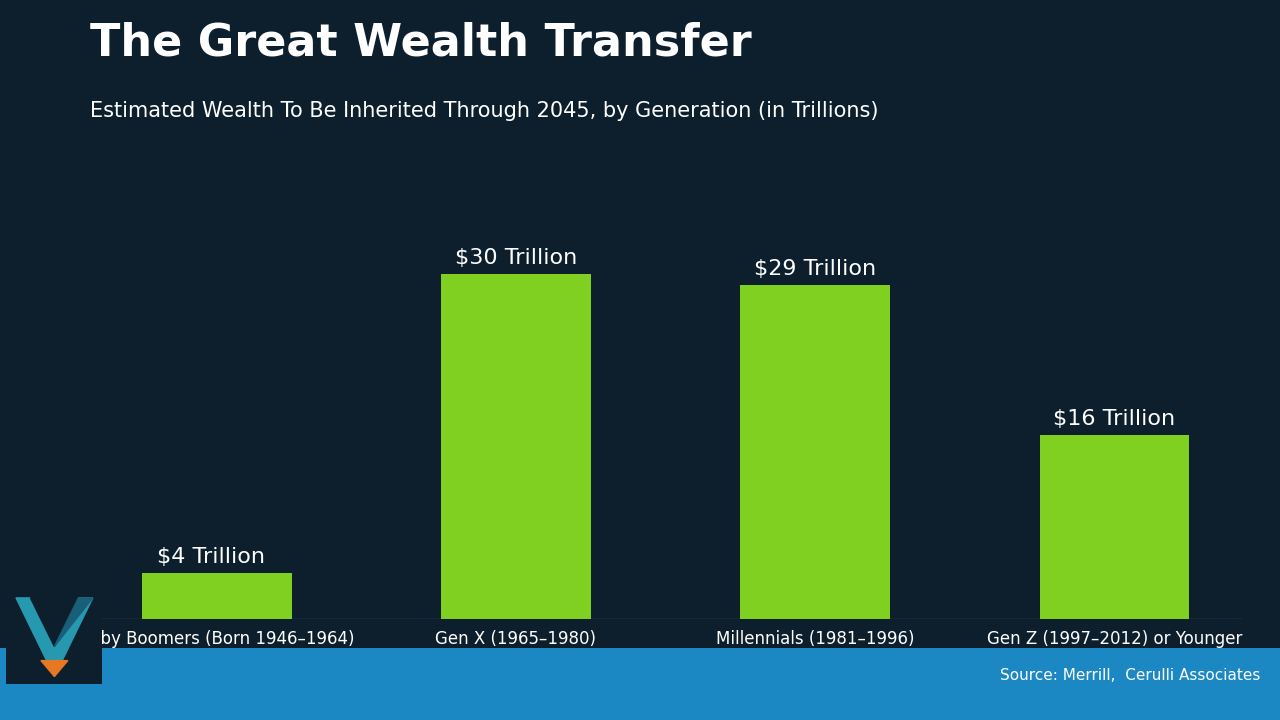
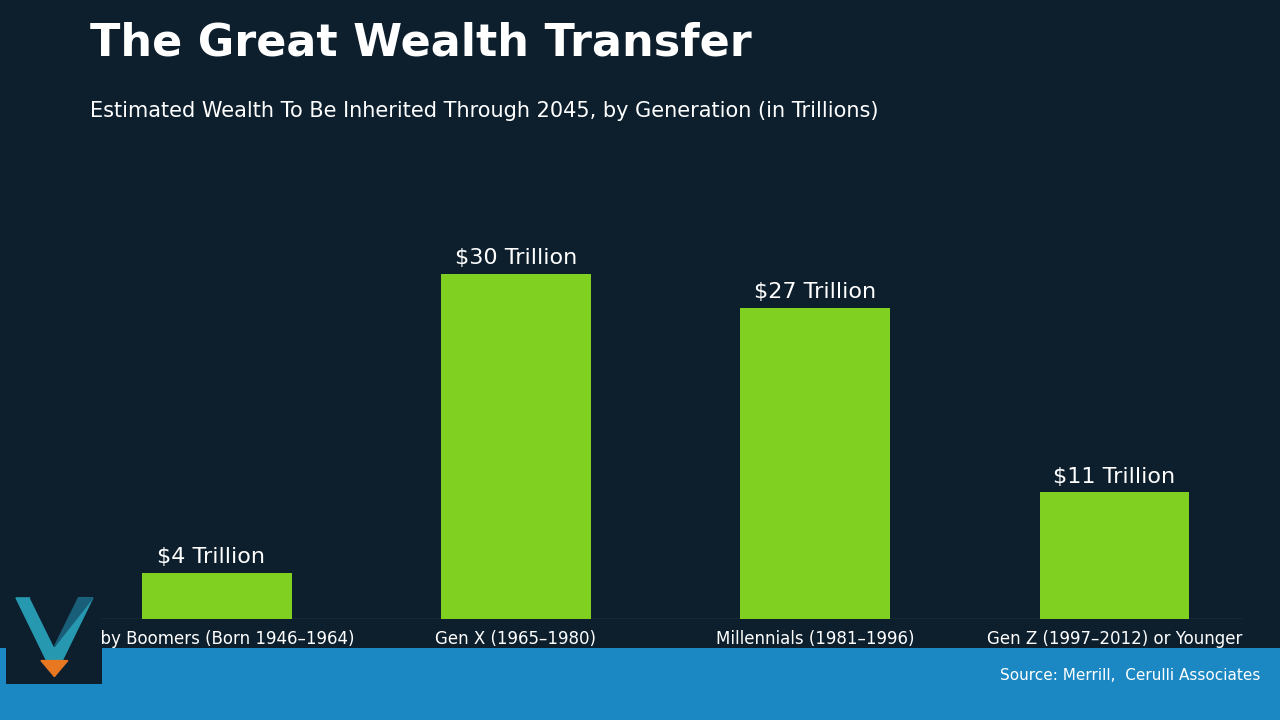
Millennials (1981–1996): $29 -> $27
Gen Z (1997–2012) or Younger: $16 -> $11
